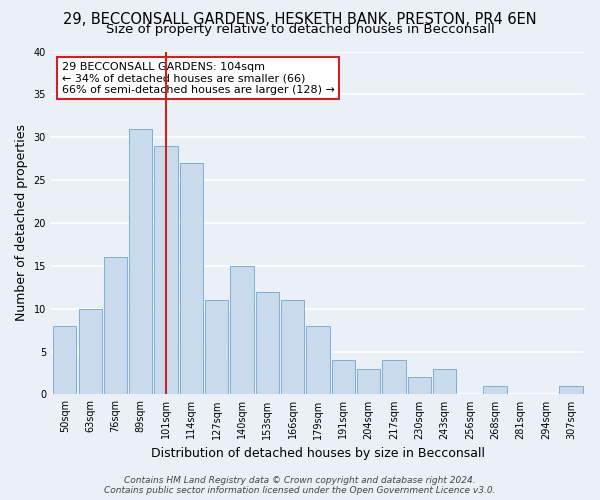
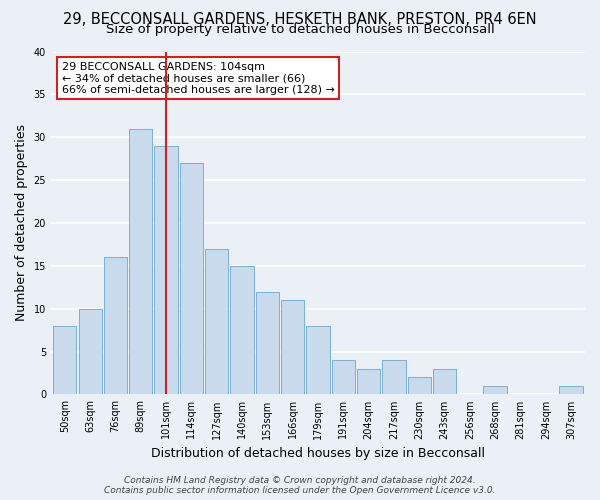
127sqm: 11 -> 17
